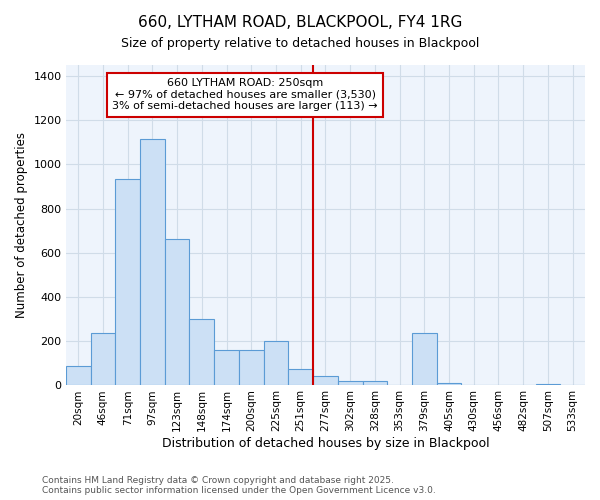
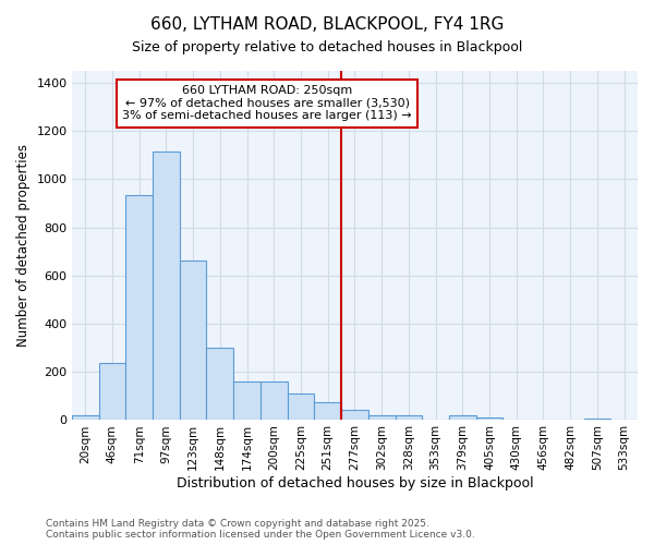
20sqm: 85 -> 20
225sqm: 200 -> 110
379sqm: 235 -> 20
